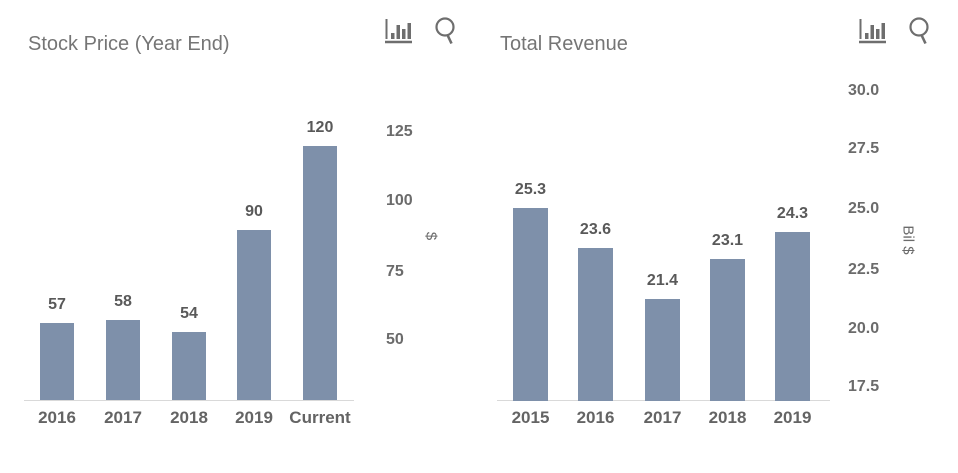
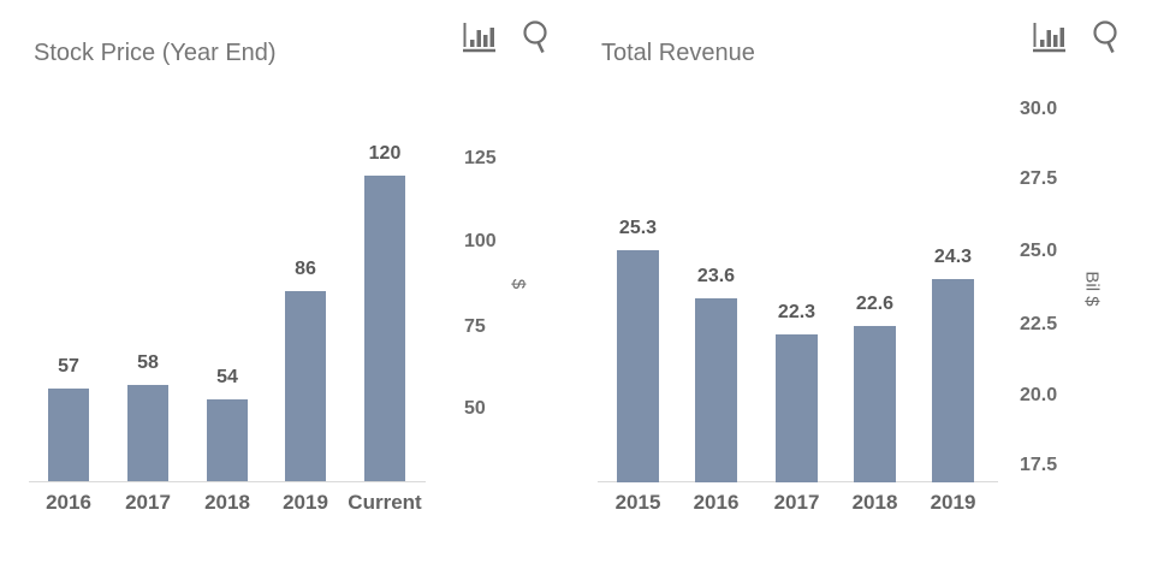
Stock Price (Year End)/2019: 90 -> 86
Total Revenue/2017: 21.4 -> 22.3
Total Revenue/2018: 23.1 -> 22.6
